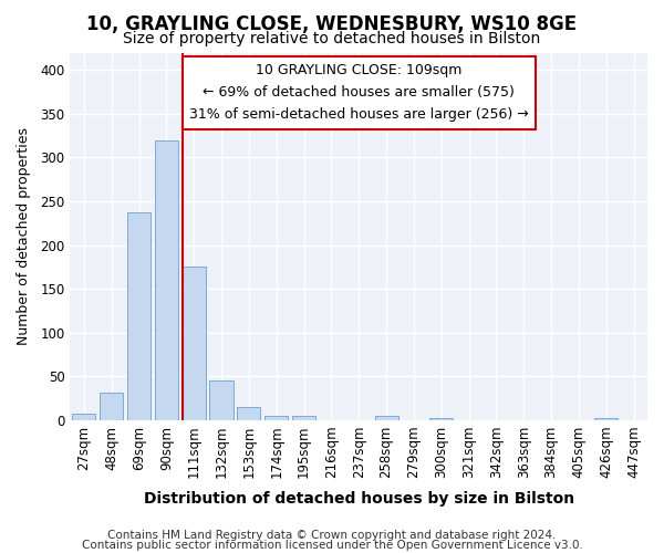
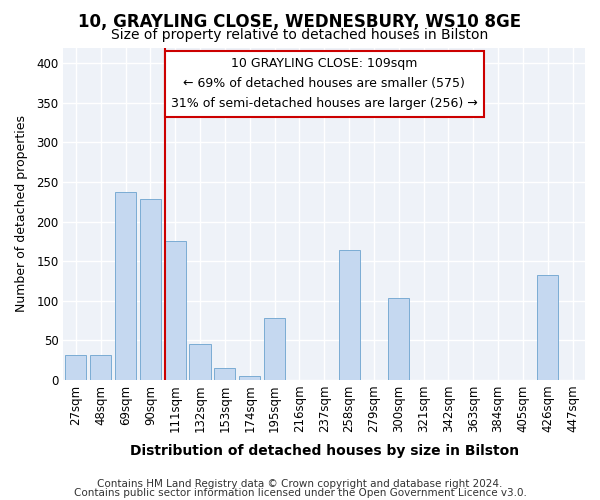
27sqm: 8 -> 32
90sqm: 320 -> 228
195sqm: 5 -> 78
258sqm: 5 -> 164
300sqm: 3 -> 104
426sqm: 3 -> 132
